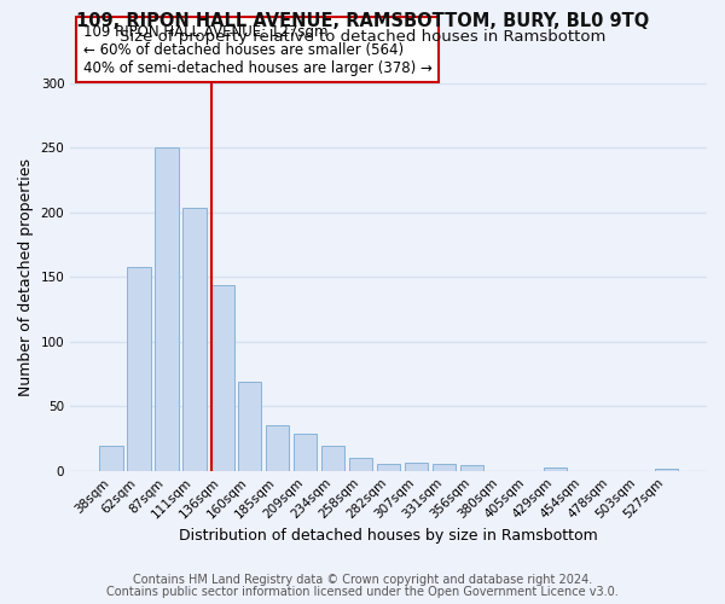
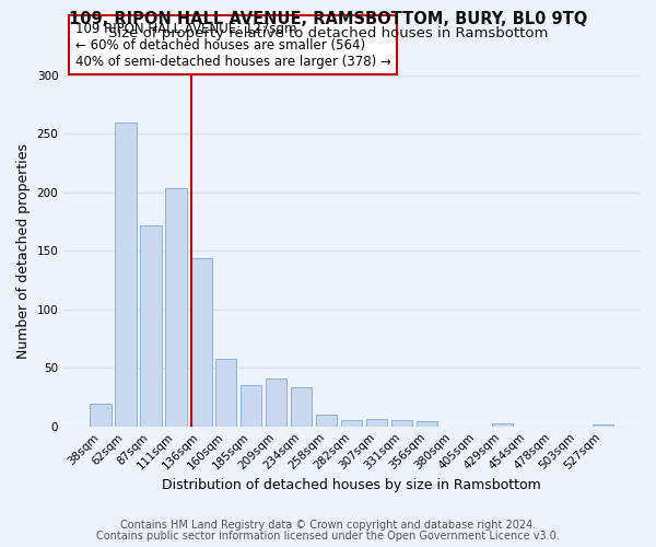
62sqm: 158 -> 260
87sqm: 250 -> 172
160sqm: 69 -> 58
209sqm: 29 -> 41
234sqm: 19 -> 33
